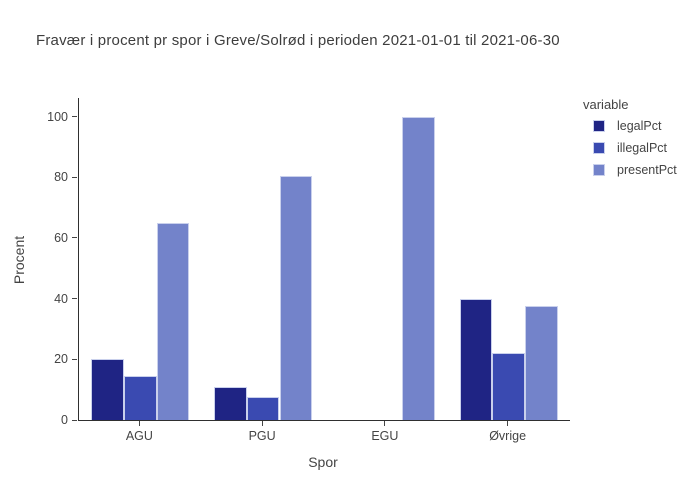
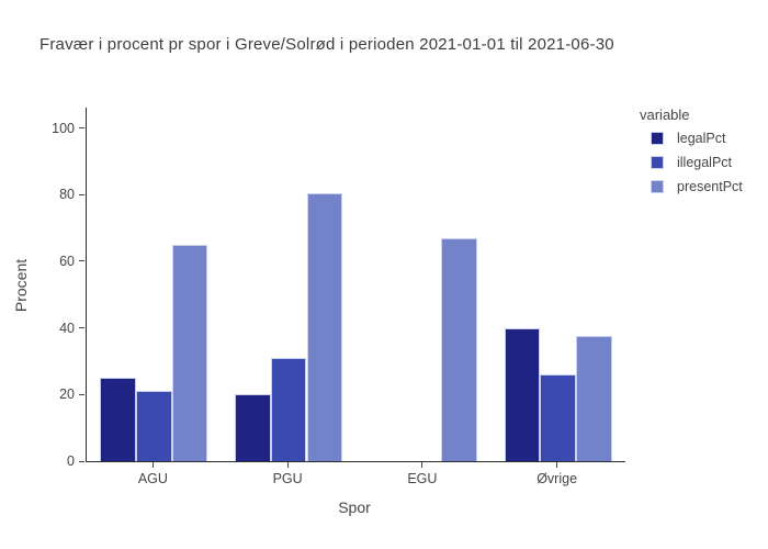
legalPct/AGU: 20 -> 25
illegalPct/AGU: 14 -> 21
legalPct/PGU: 11 -> 20
illegalPct/PGU: 8 -> 31
presentPct/EGU: 100 -> 67
illegalPct/Øvrige: 22 -> 26
